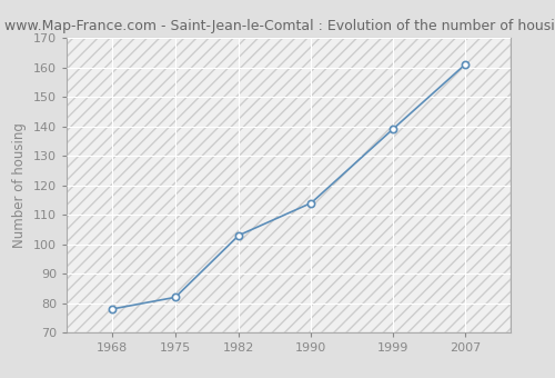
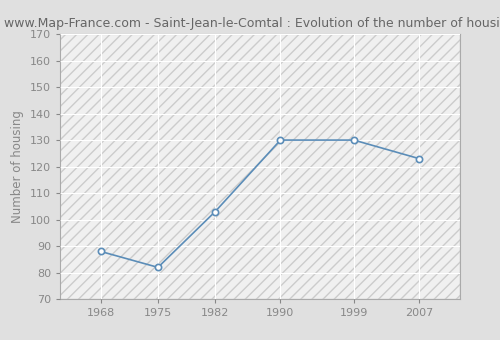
1968: 78 -> 88
1990: 114 -> 130
1999: 139 -> 130
2007: 161 -> 123
